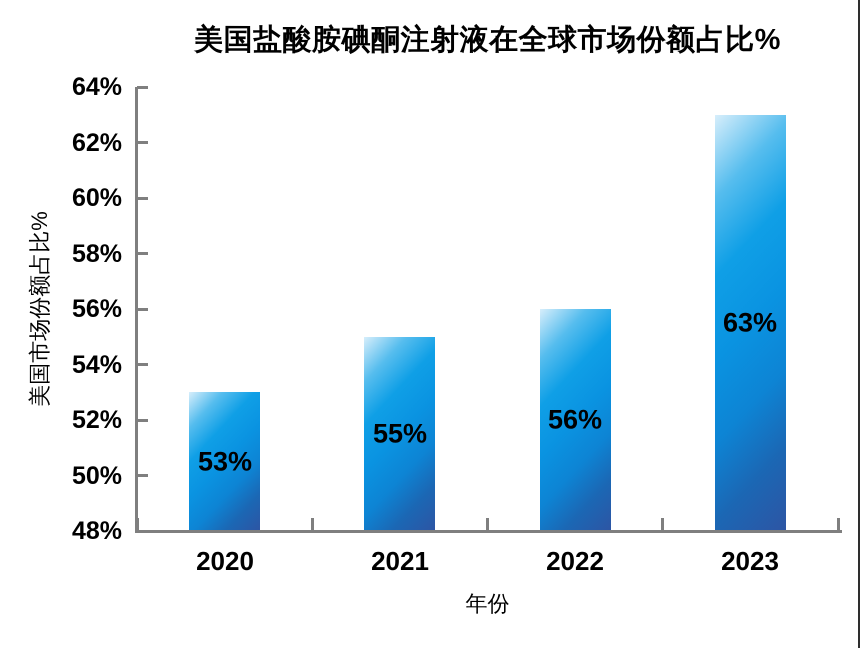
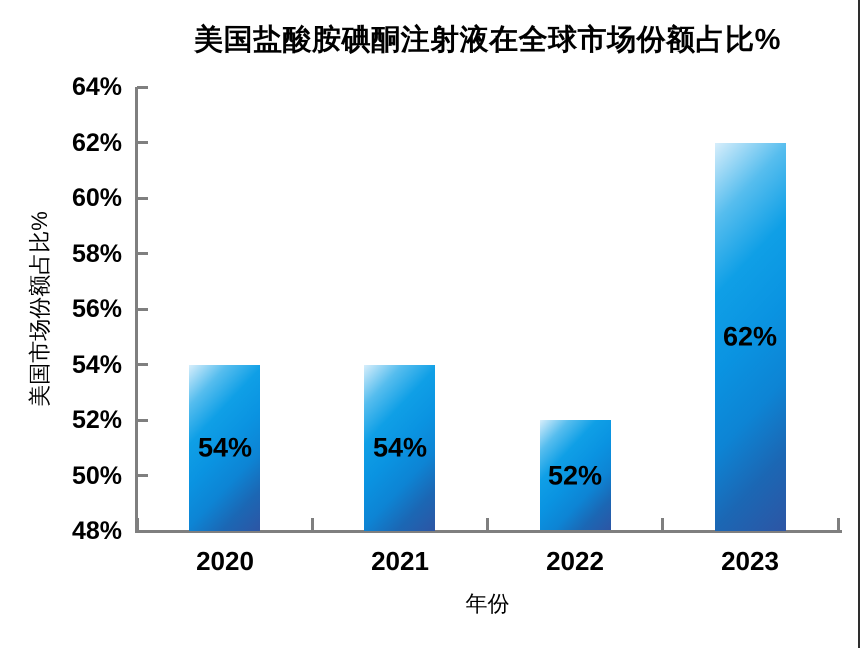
2020: 53% -> 54%
2021: 55% -> 54%
2022: 56% -> 52%
2023: 63% -> 62%
